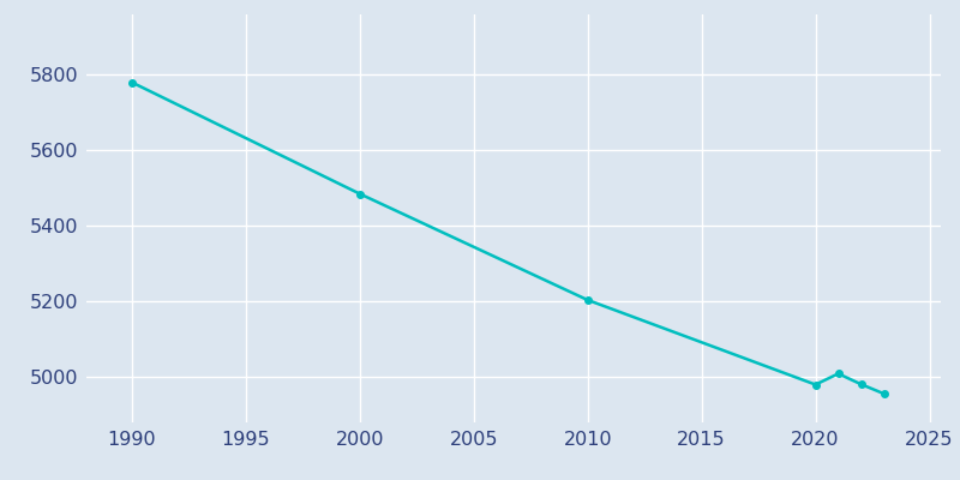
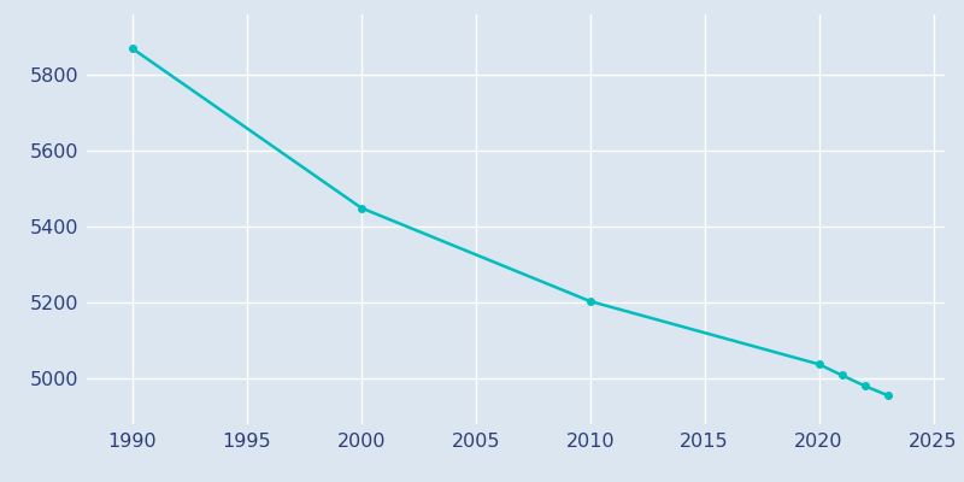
1990: 5780 -> 5870
2000: 5485 -> 5450
2020: 4980 -> 5038
